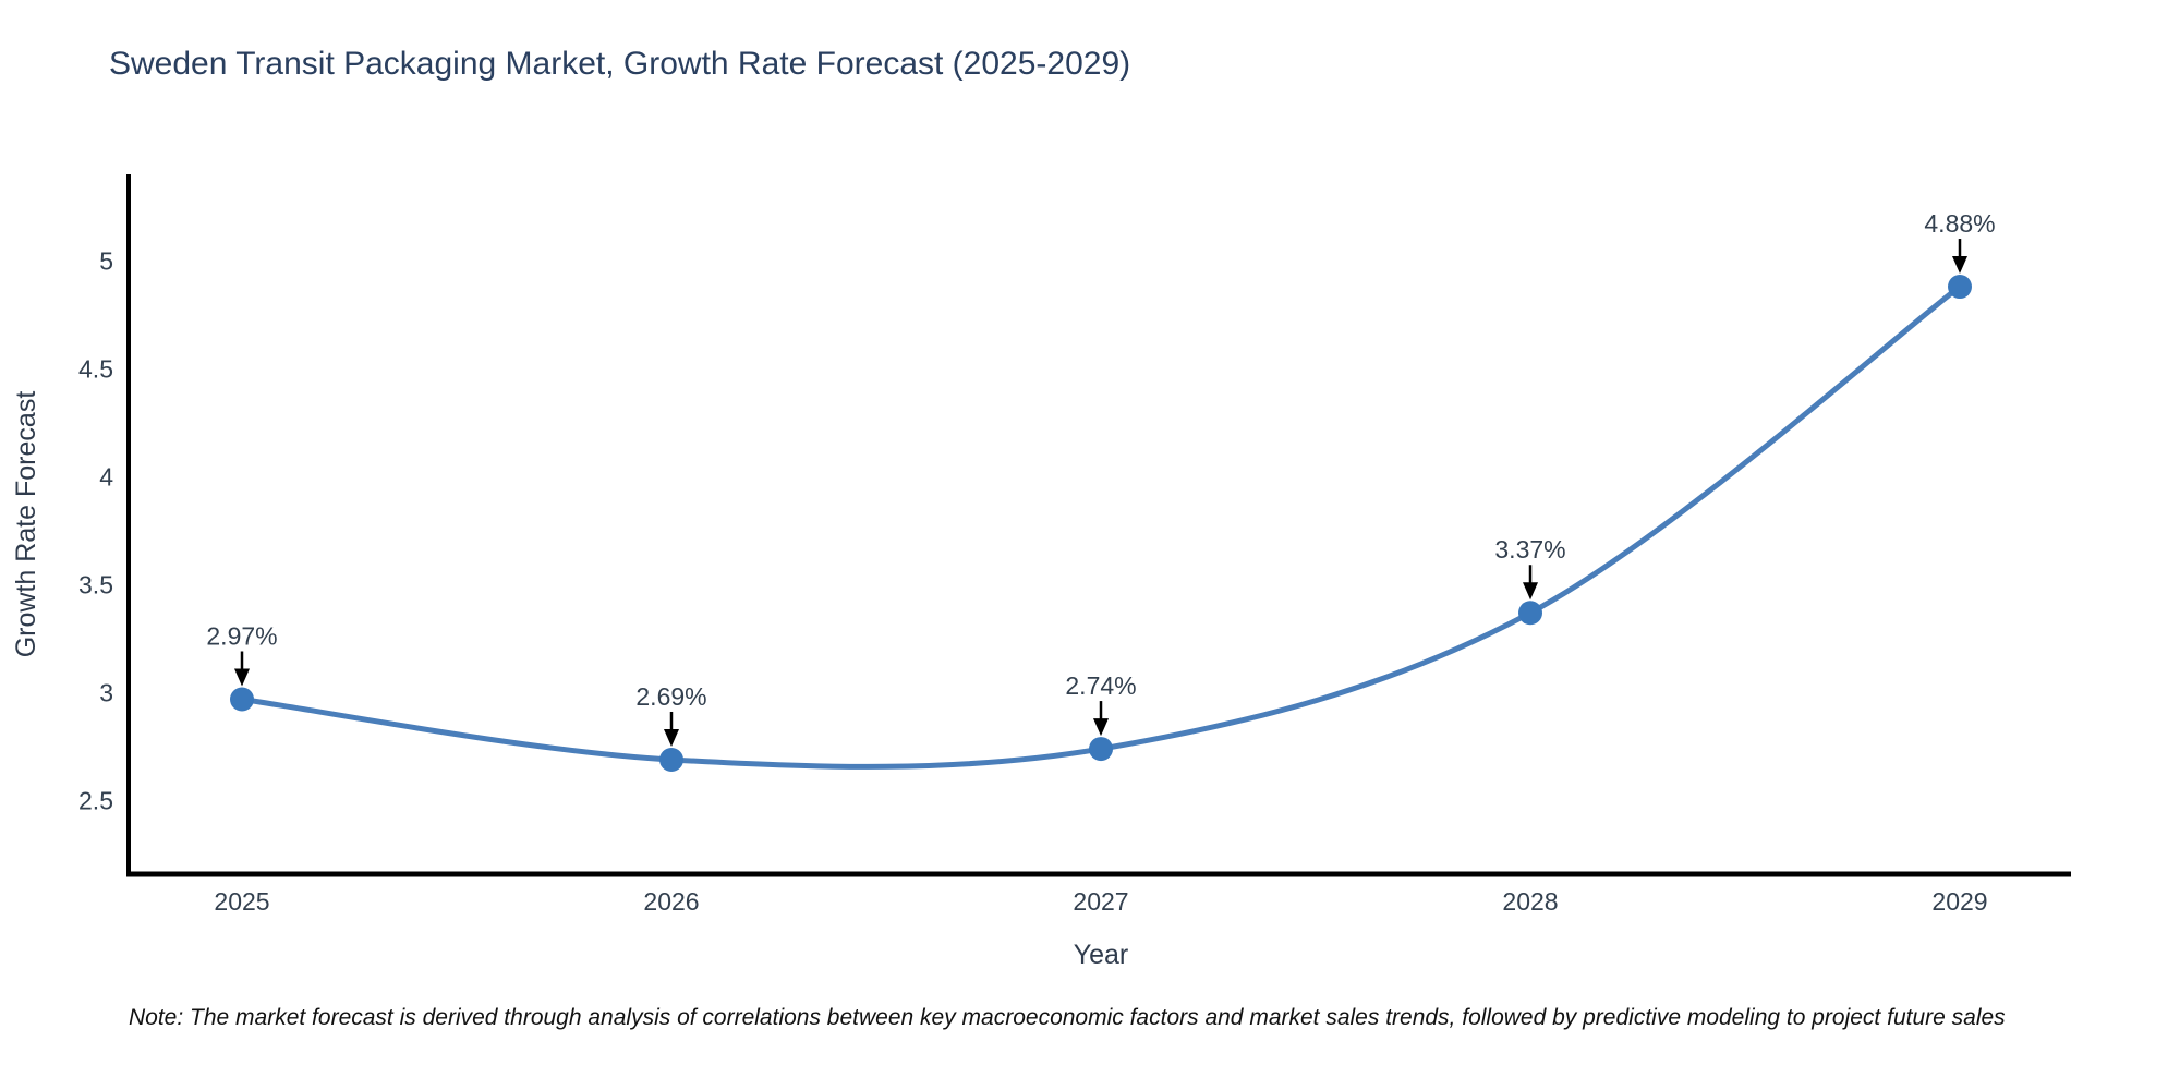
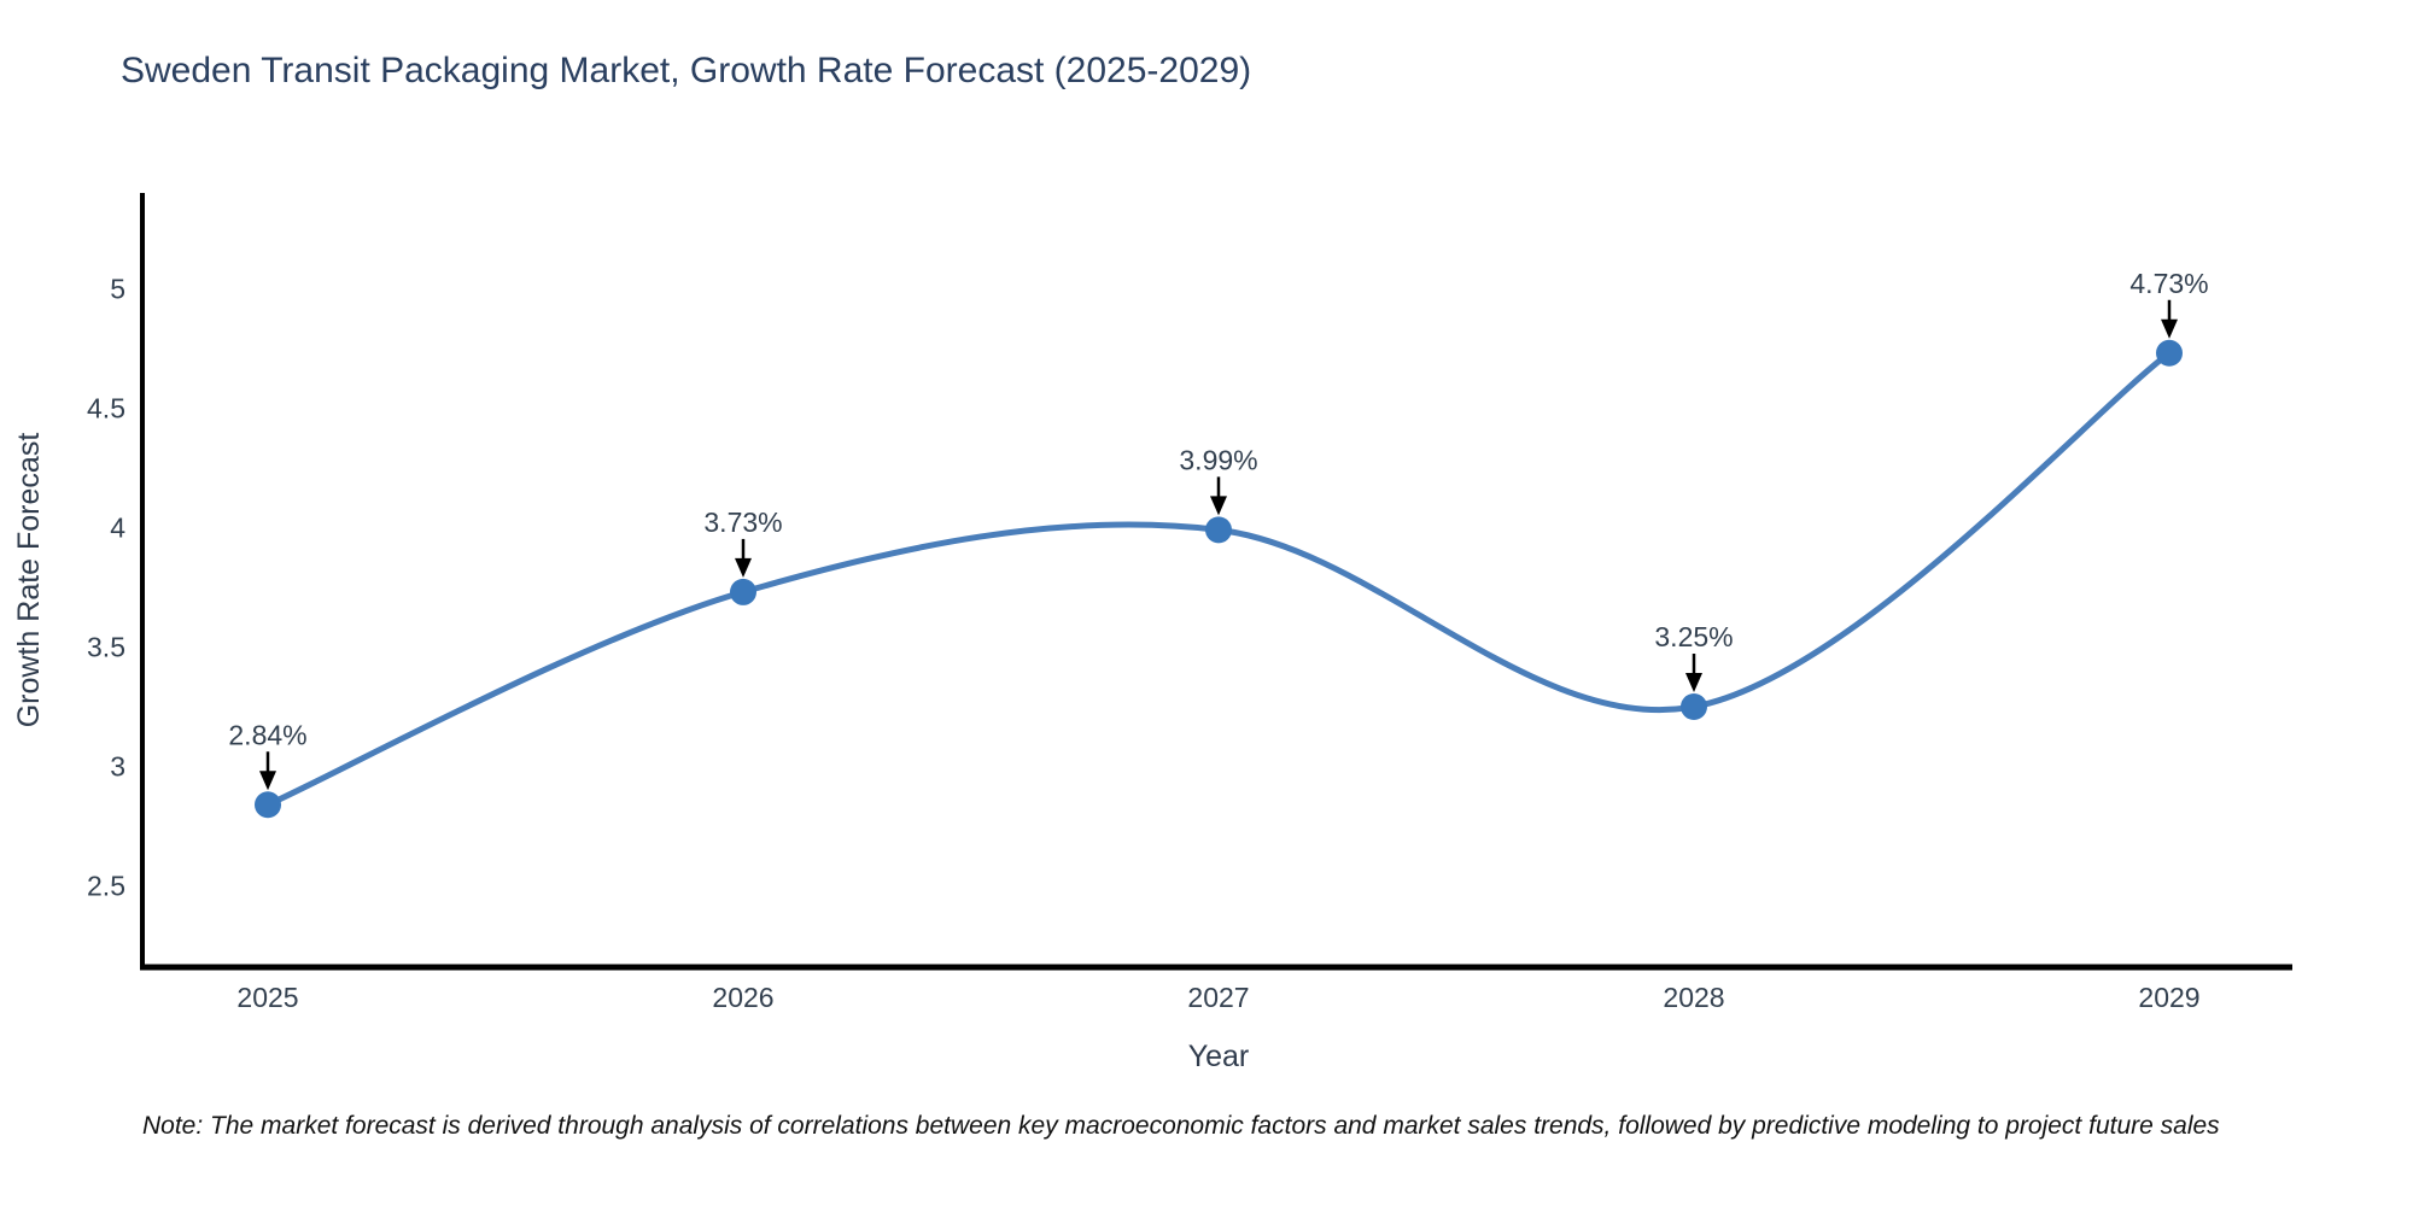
2025: 2.97% -> 2.84%
2026: 2.69% -> 3.73%
2027: 2.74% -> 3.99%
2028: 3.37% -> 3.25%
2029: 4.88% -> 4.73%
